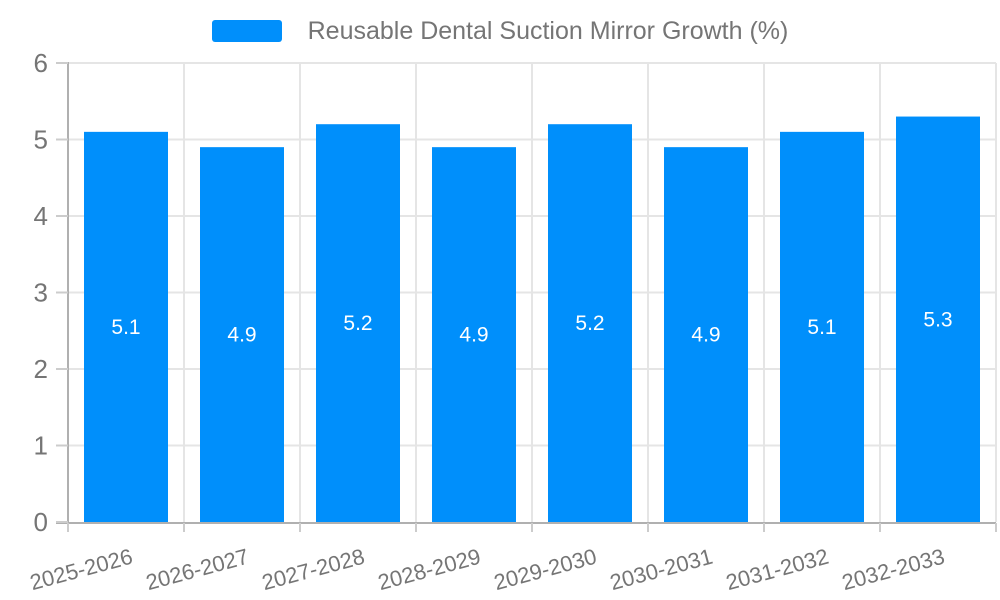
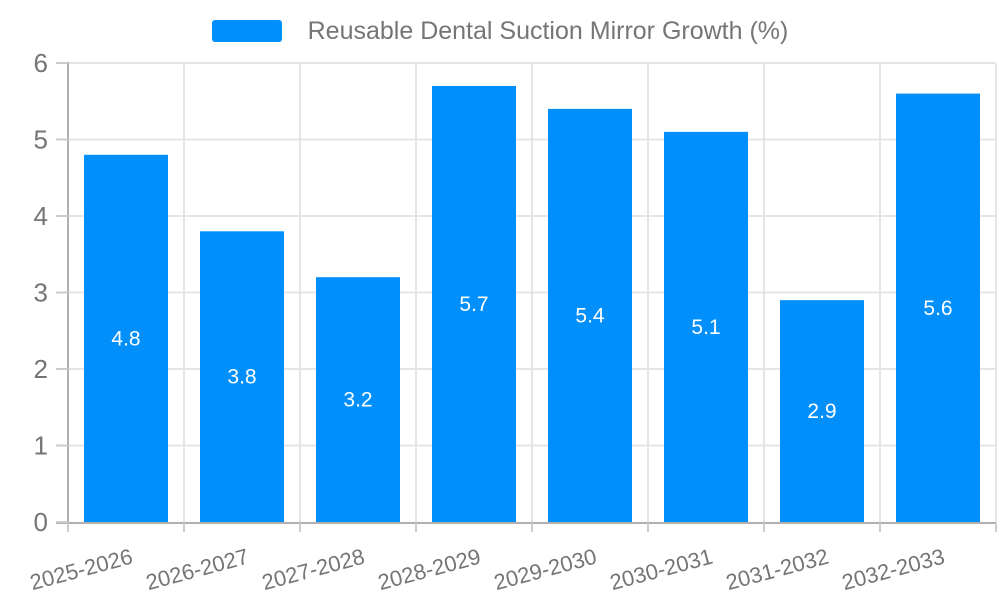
2025-2026: 5.1 -> 4.8
2026-2027: 4.9 -> 3.8
2027-2028: 5.2 -> 3.2
2028-2029: 4.9 -> 5.7
2029-2030: 5.2 -> 5.4
2030-2031: 4.9 -> 5.1
2031-2032: 5.1 -> 2.9
2032-2033: 5.3 -> 5.6
